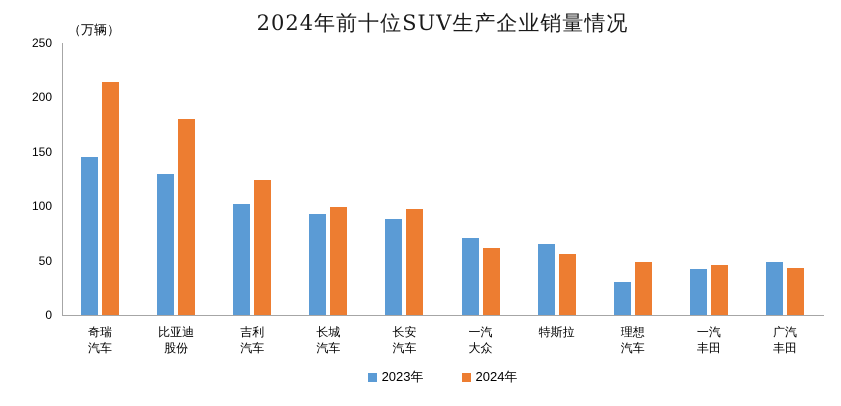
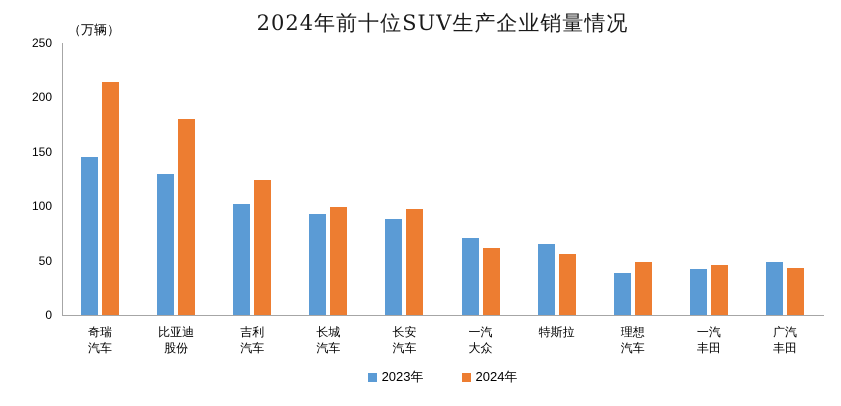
2023年/理想汽车: 30 -> 39
